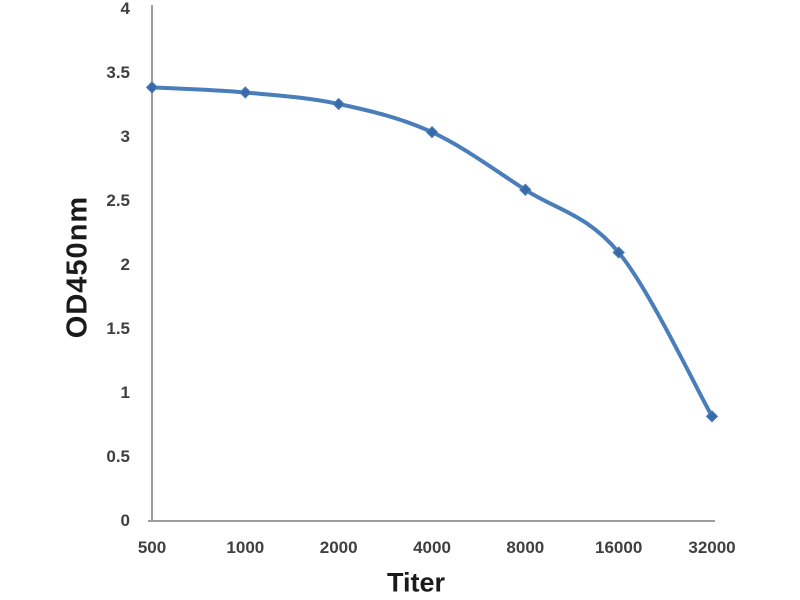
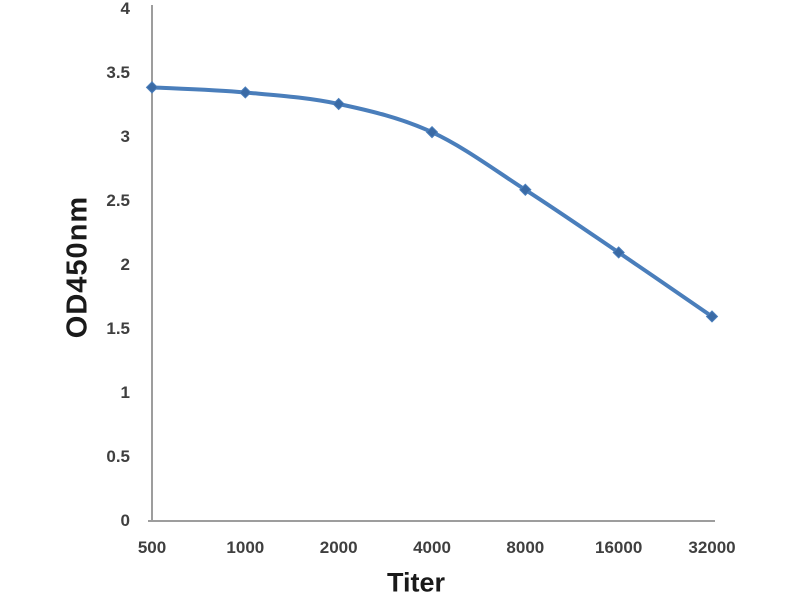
32000: 0.81 -> 1.59
